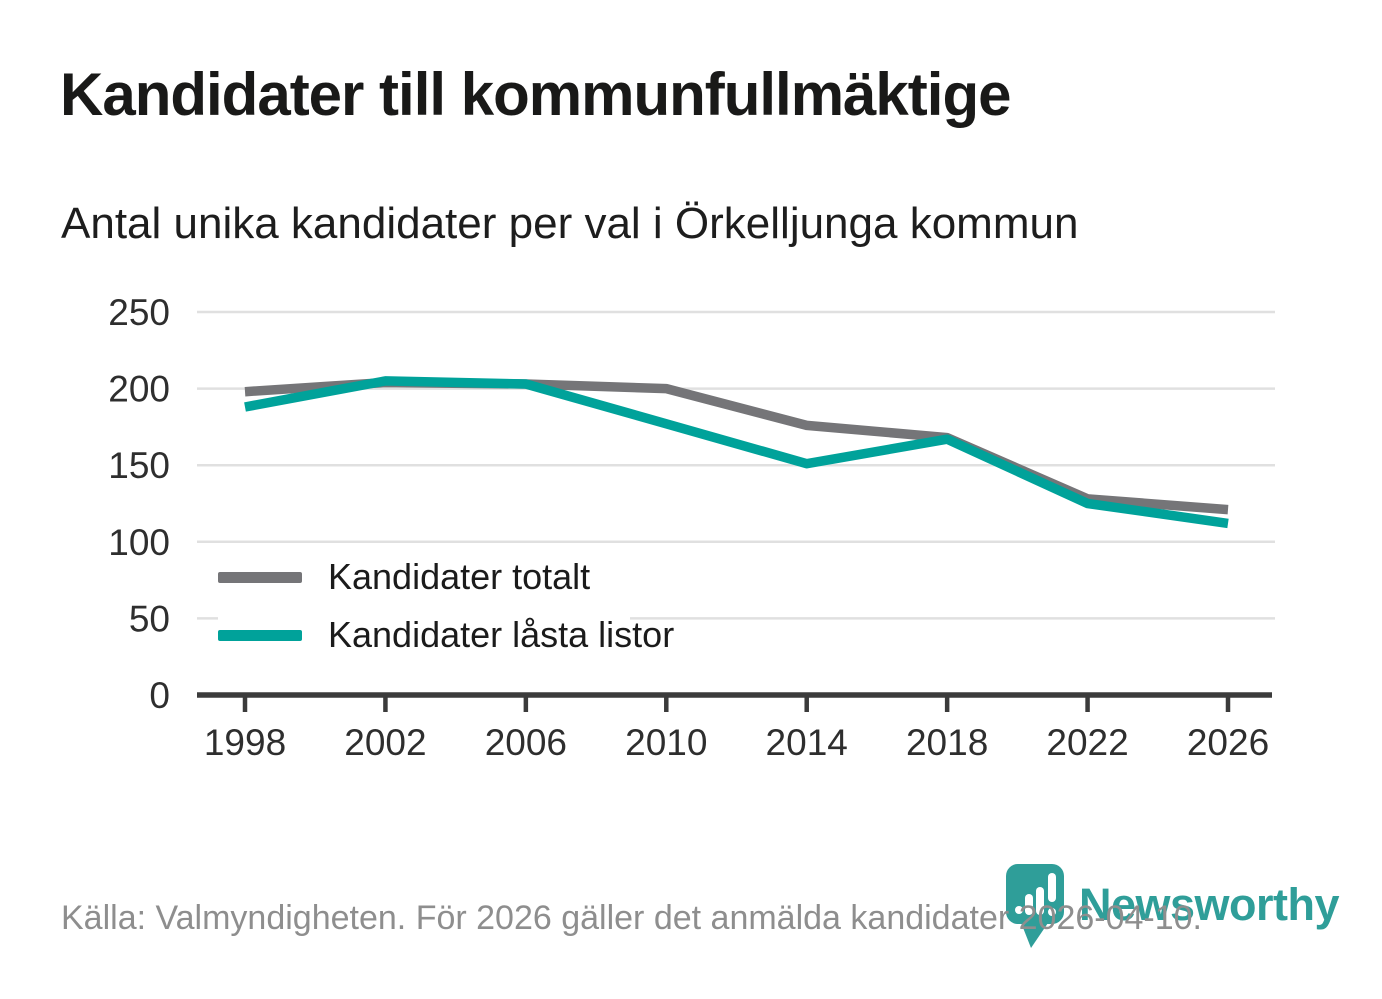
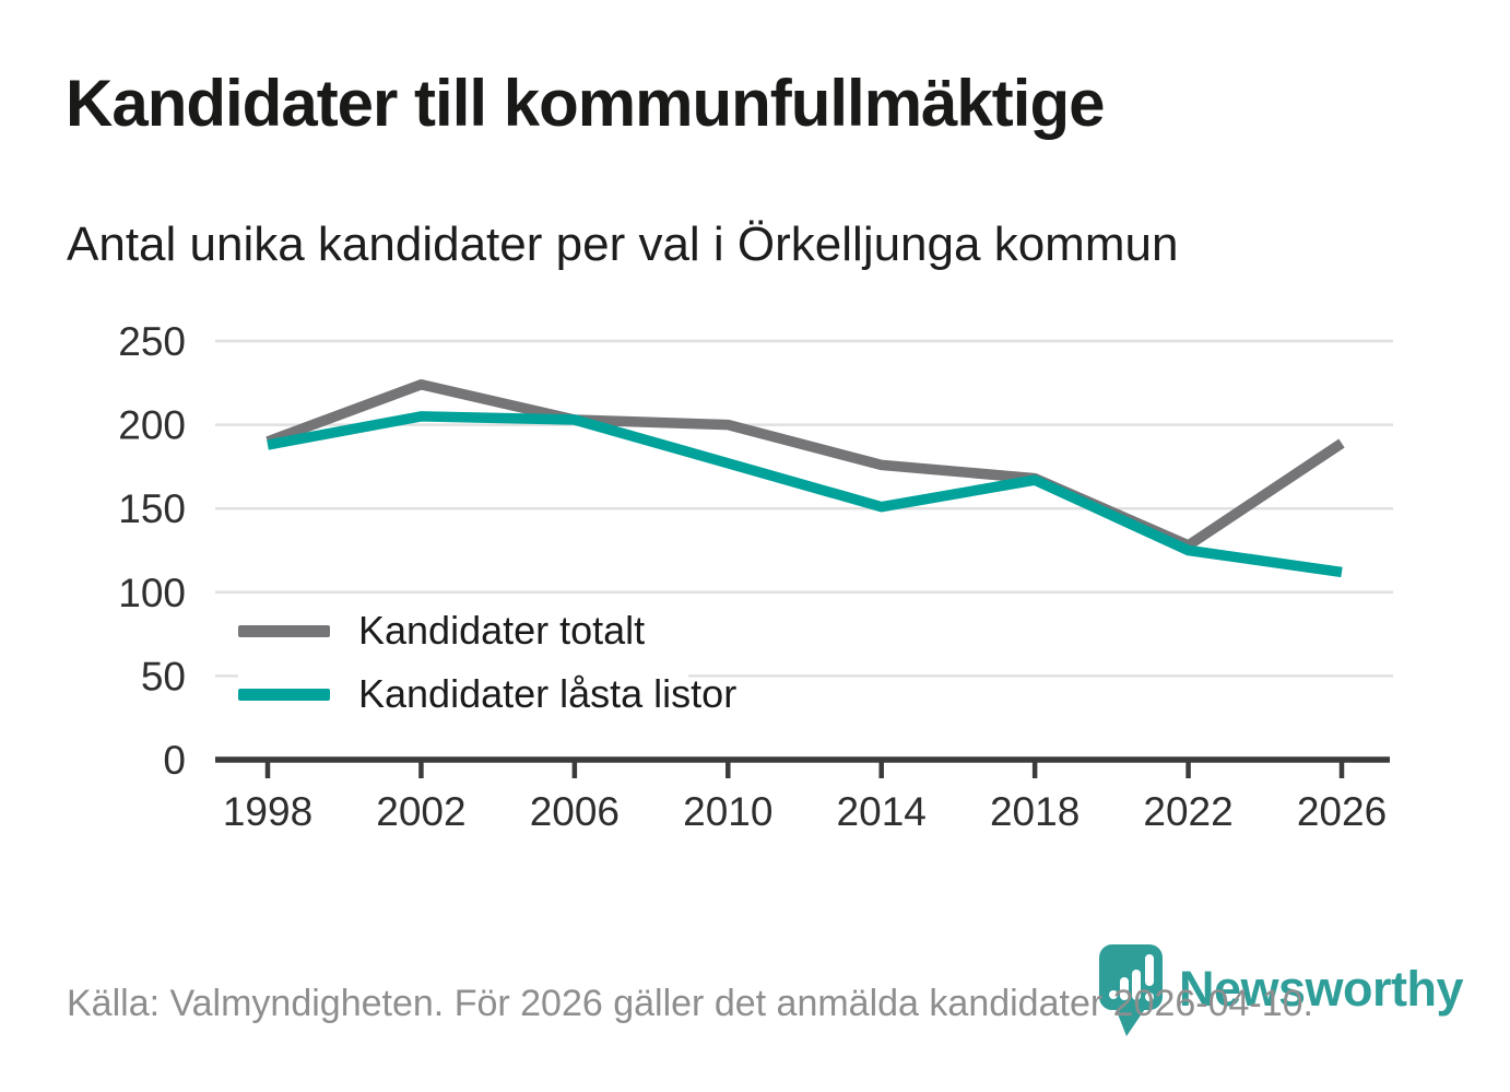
Kandidater totalt/1998: 198 -> 190
Kandidater totalt/2002: 204 -> 224
Kandidater totalt/2026: 121 -> 189
